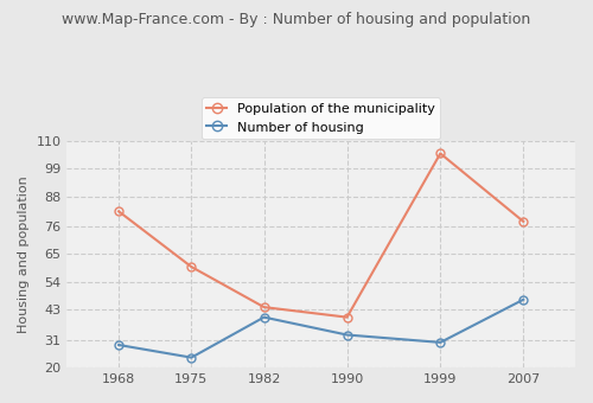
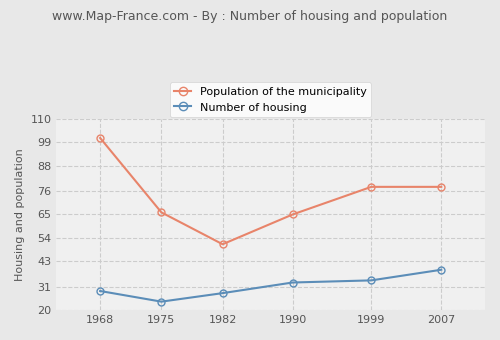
Population of the municipality/1968: 82 -> 101
Population of the municipality/1975: 60 -> 66
Number of housing/1982: 40 -> 28
Population of the municipality/1982: 44 -> 51
Population of the municipality/1990: 40 -> 65
Number of housing/1999: 30 -> 34
Population of the municipality/1999: 105 -> 78
Number of housing/2007: 47 -> 39
